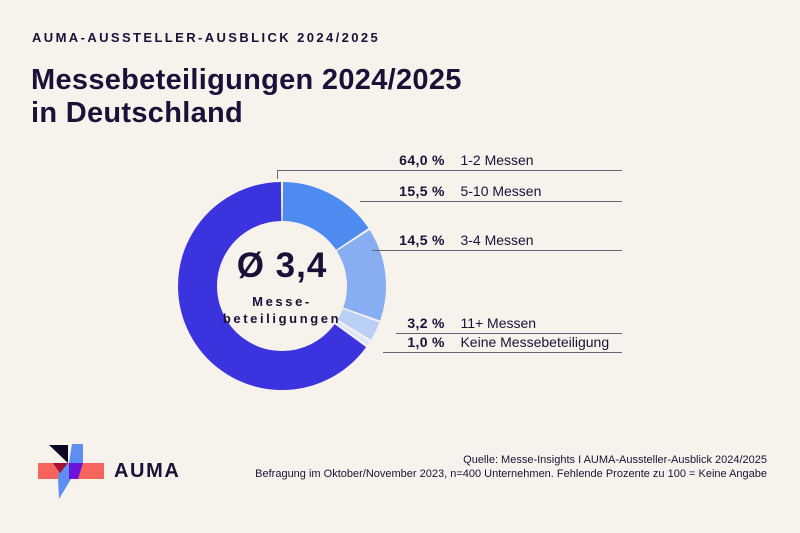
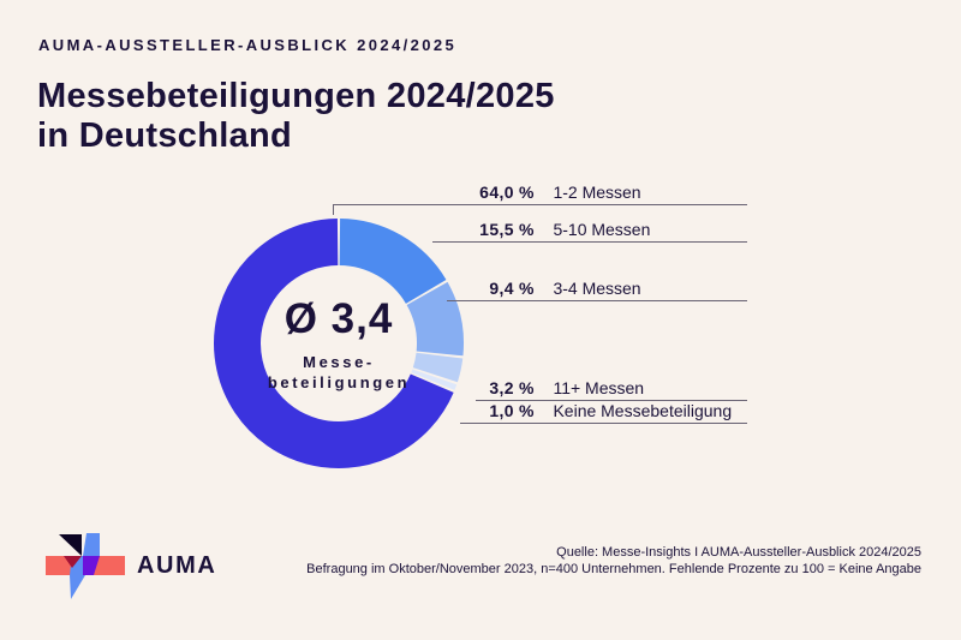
3-4 Messen: 14,5 -> 9,4
